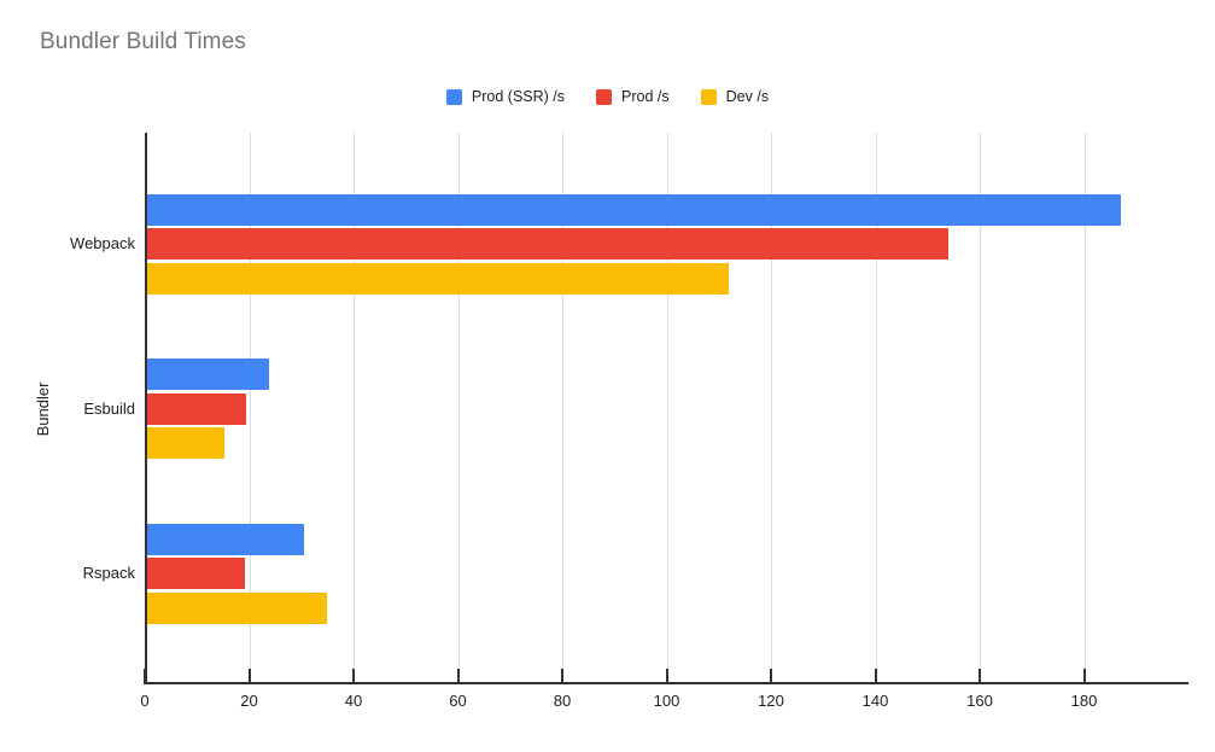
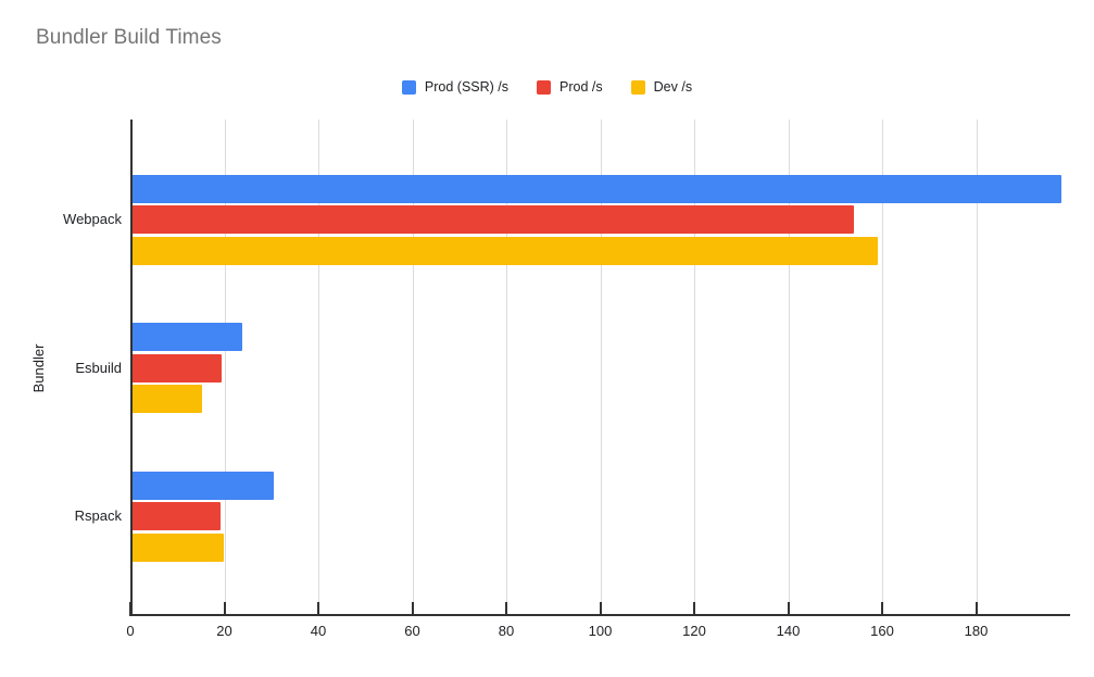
Prod (SSR) /s/Webpack: 187 -> 198
Dev /s/Webpack: 112 -> 159
Dev /s/Rspack: 35 -> 20
